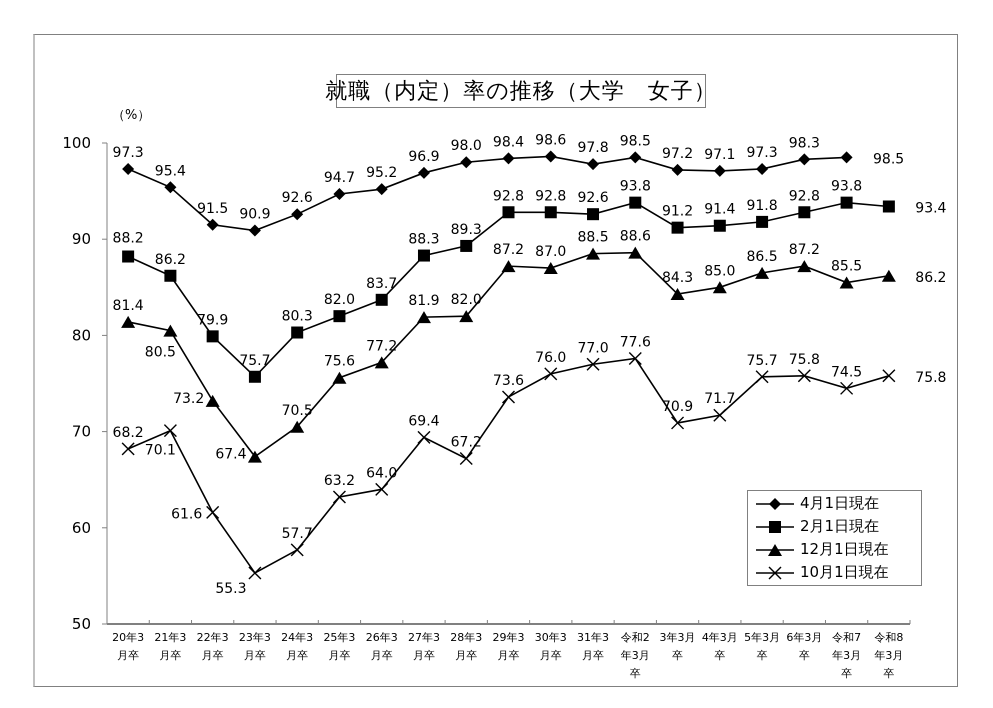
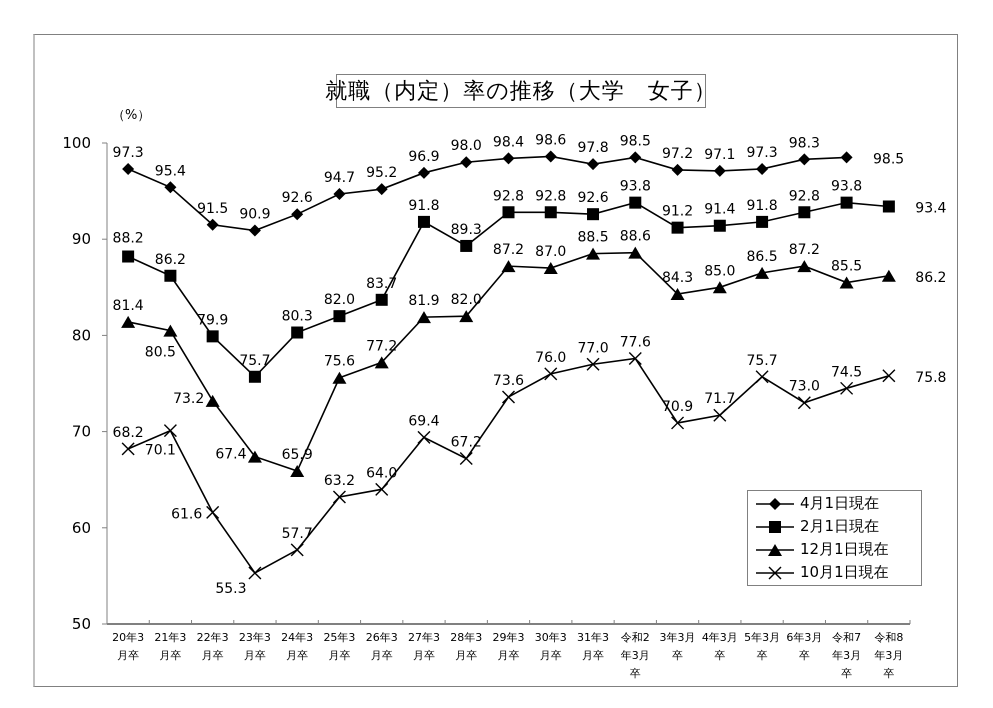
12月1日現在/24年3月卒: 70.5 -> 65.9
2月1日現在/27年3月卒: 88.3 -> 91.8
10月1日現在/6年3月卒: 75.8 -> 73.0
